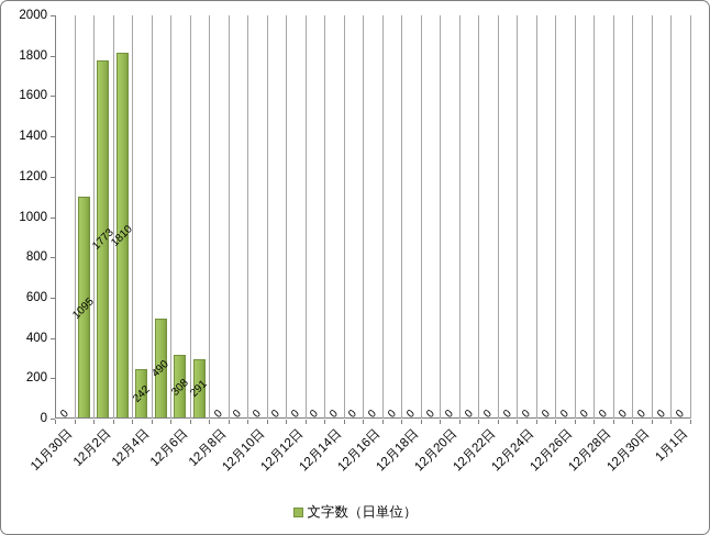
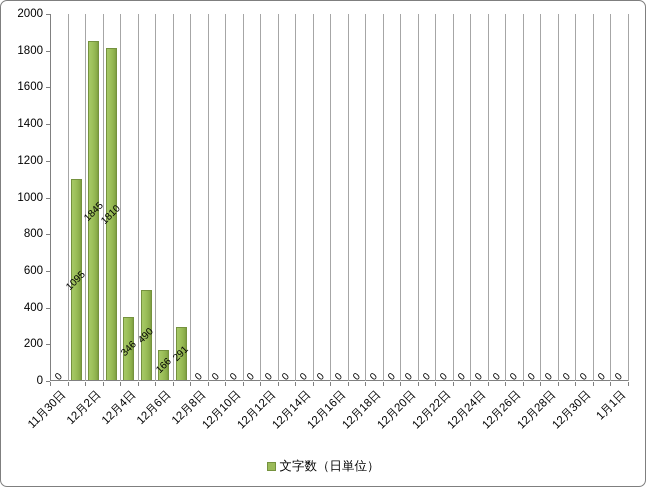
12月2日: 1773 -> 1845
12月4日: 242 -> 346
12月6日: 308 -> 166
